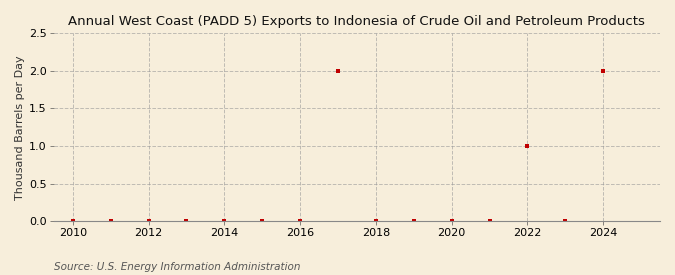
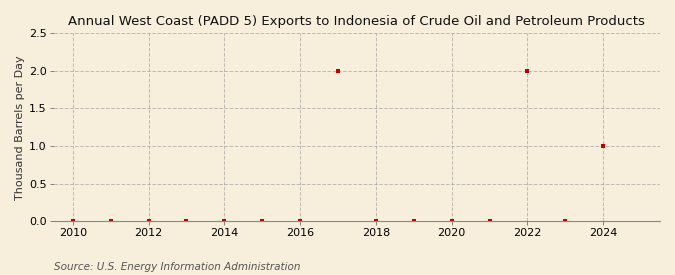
2022: 1 -> 2
2024: 2 -> 1
